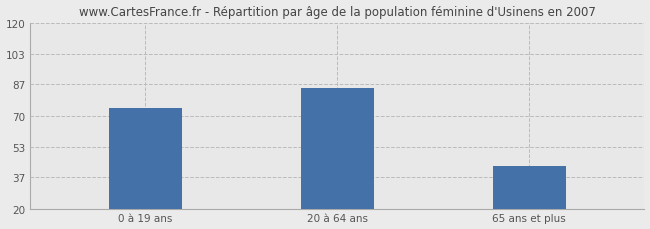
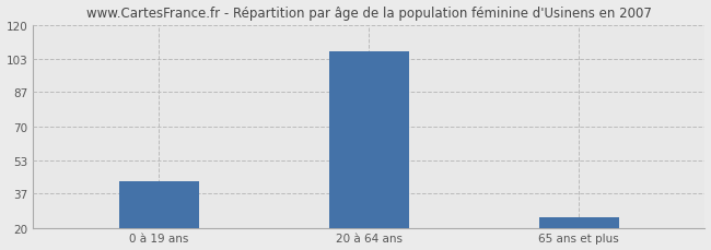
0 à 19 ans: 74 -> 43
20 à 64 ans: 85 -> 107
65 ans et plus: 43 -> 25
